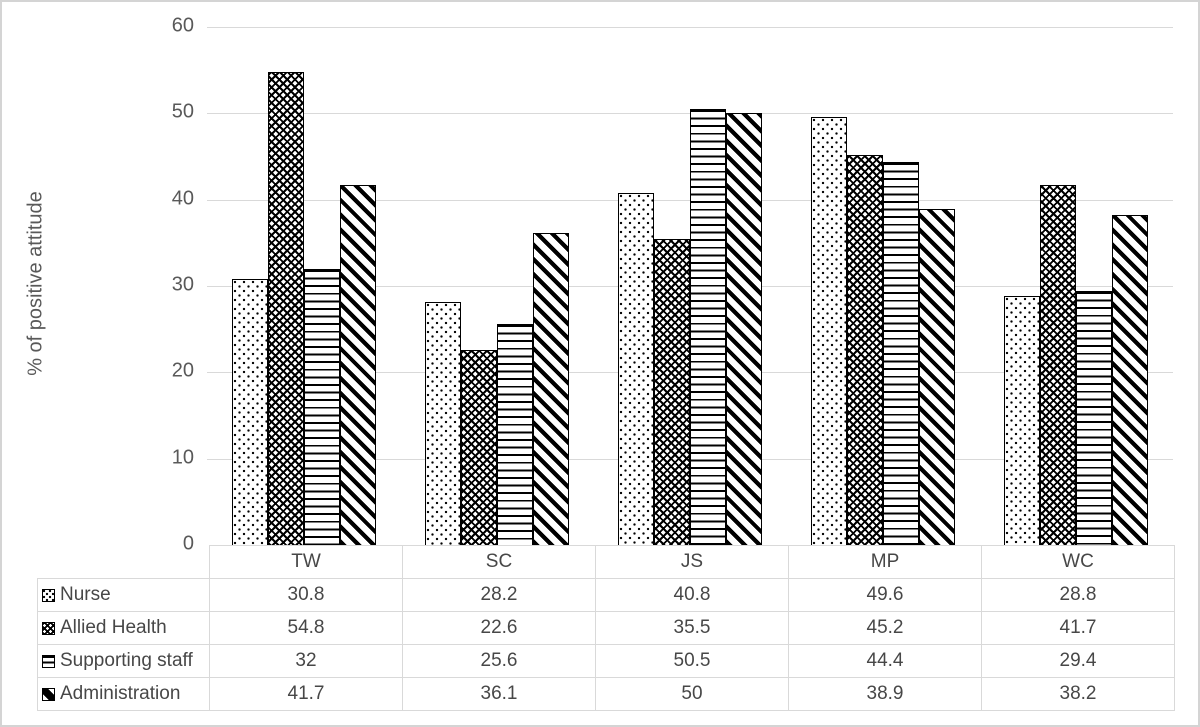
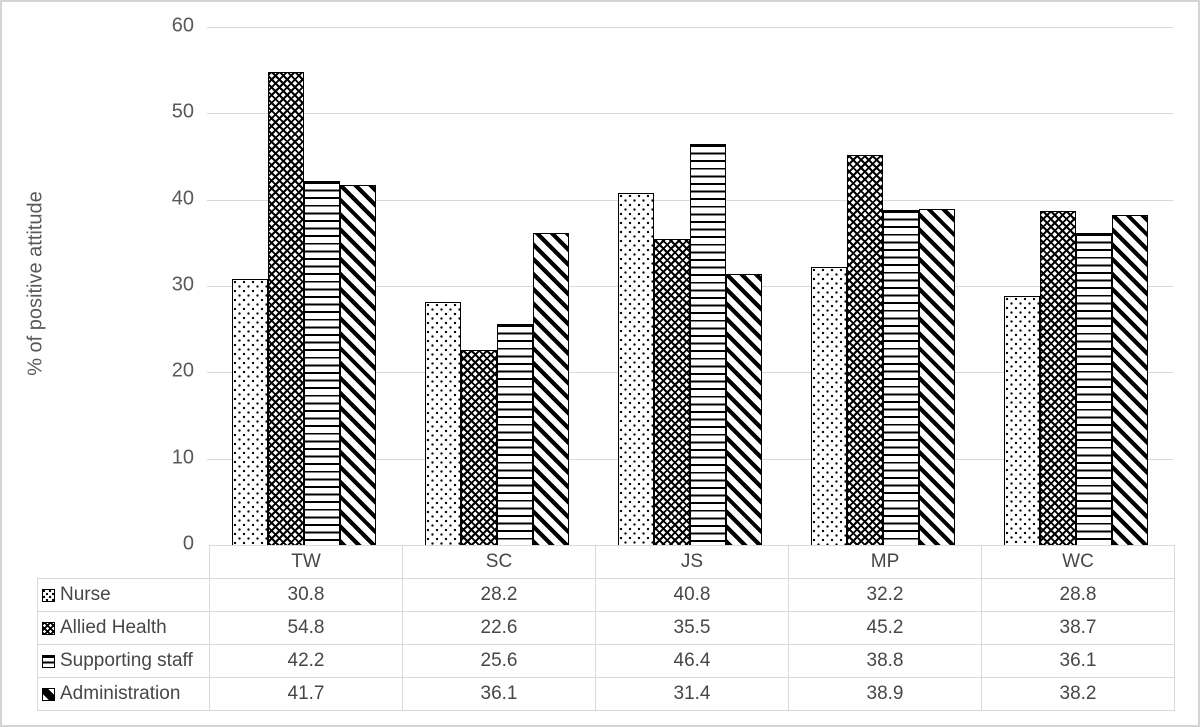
Supporting staff/TW: 32 -> 42.2
Supporting staff/JS: 50.5 -> 46.4
Administration/JS: 50 -> 31.4
Nurse/MP: 49.6 -> 32.2
Supporting staff/MP: 44.4 -> 38.8
Allied Health/WC: 41.7 -> 38.7
Supporting staff/WC: 29.4 -> 36.1
